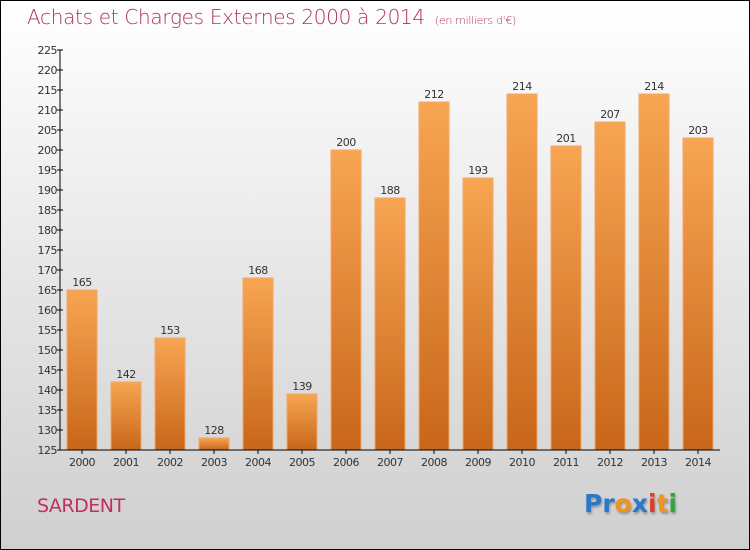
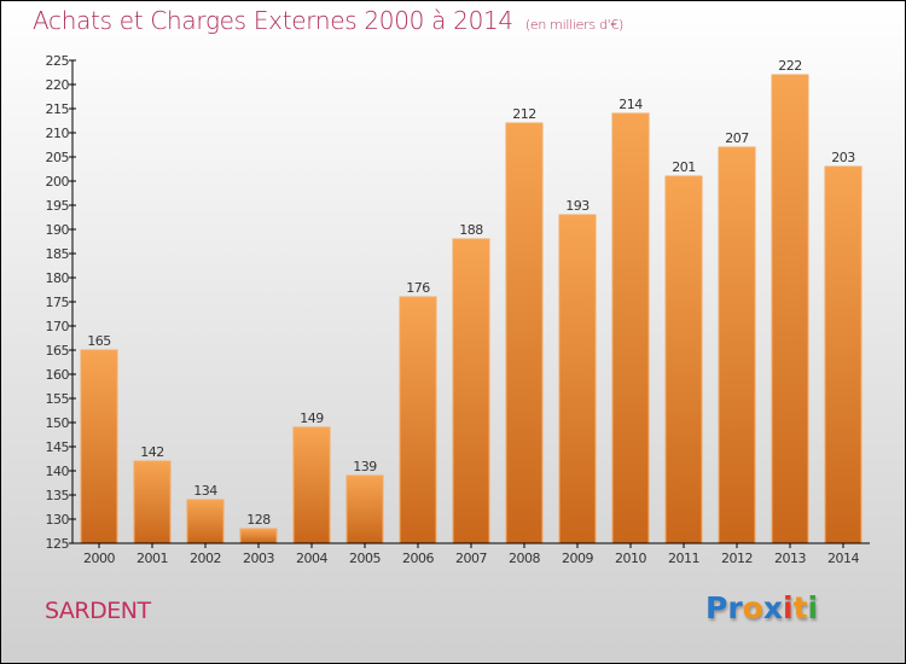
2002: 153 -> 134
2004: 168 -> 149
2006: 200 -> 176
2013: 214 -> 222
